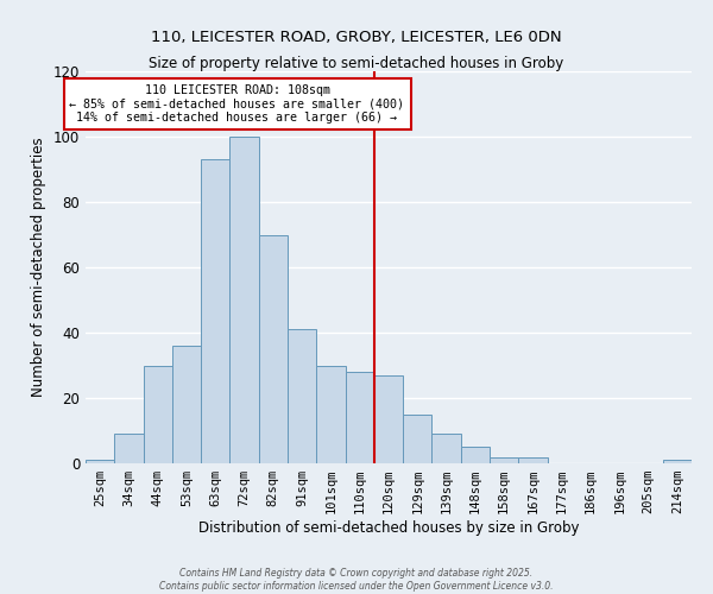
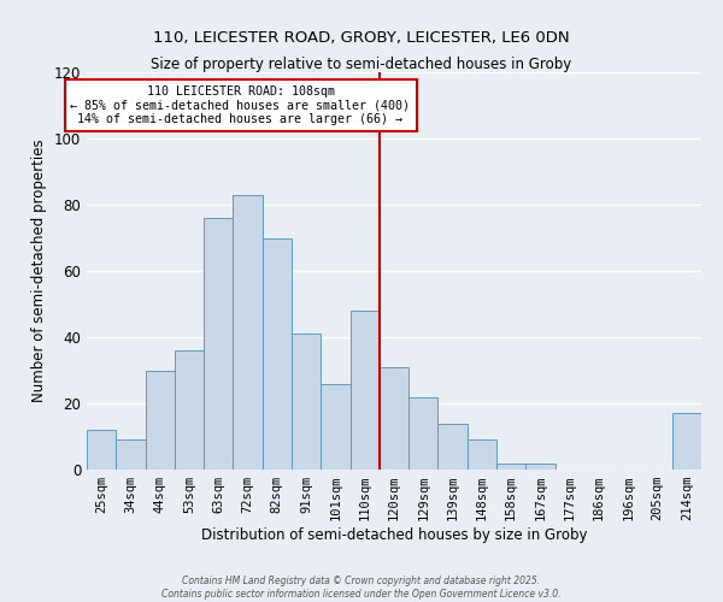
25sqm: 1 -> 12
63sqm: 93 -> 76
72sqm: 100 -> 83
101sqm: 30 -> 26
110sqm: 28 -> 48
120sqm: 27 -> 31
129sqm: 15 -> 22
139sqm: 9 -> 14
148sqm: 5 -> 9
214sqm: 1 -> 17
